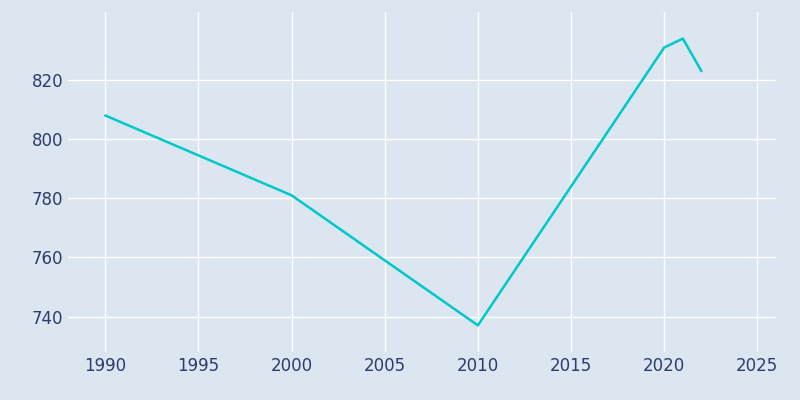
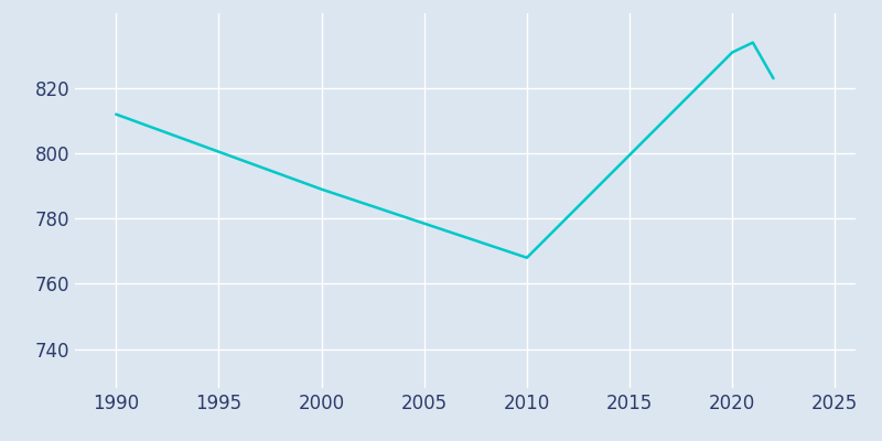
1990: 808 -> 812
2000: 781 -> 789
2010: 737 -> 768
